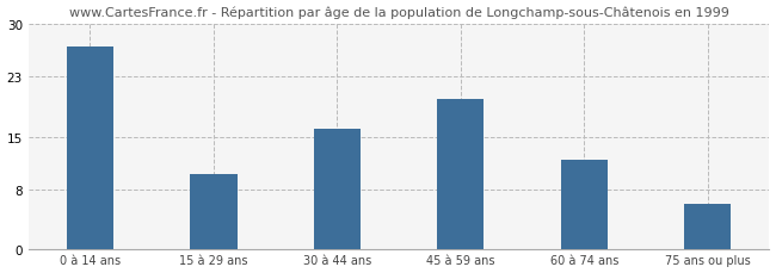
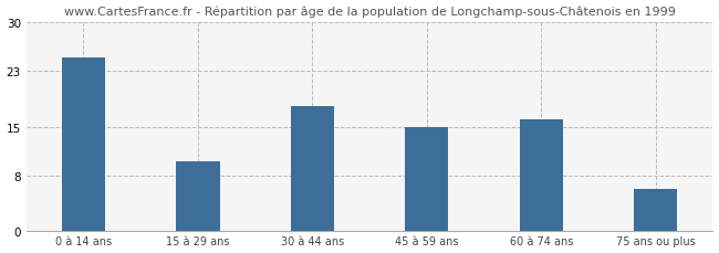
0 à 14 ans: 27 -> 25
30 à 44 ans: 16 -> 18
45 à 59 ans: 20 -> 15
60 à 74 ans: 12 -> 16
